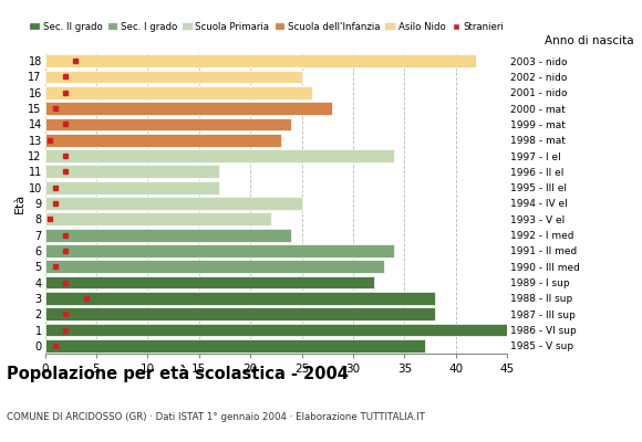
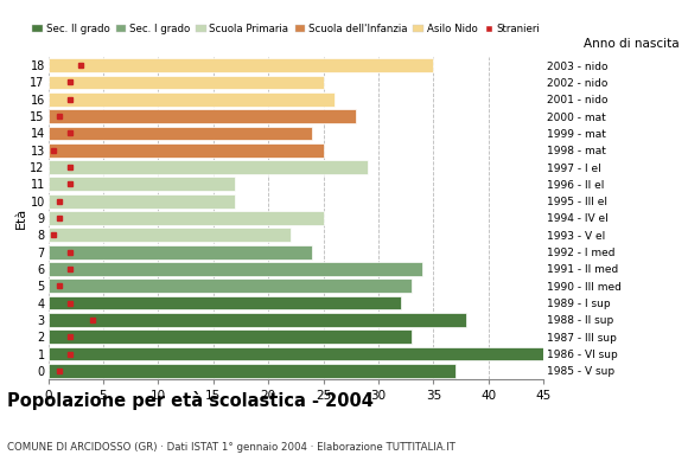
18: 42 -> 35
13: 23 -> 25
12: 34 -> 29
2: 38 -> 33
